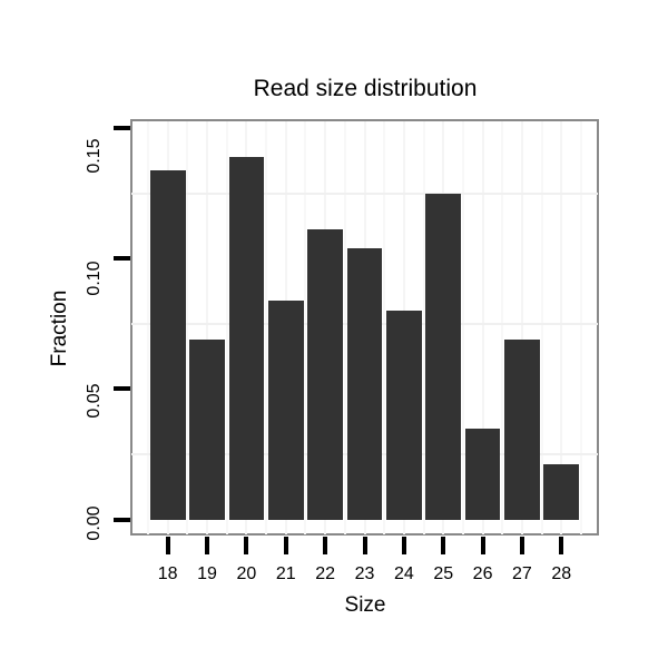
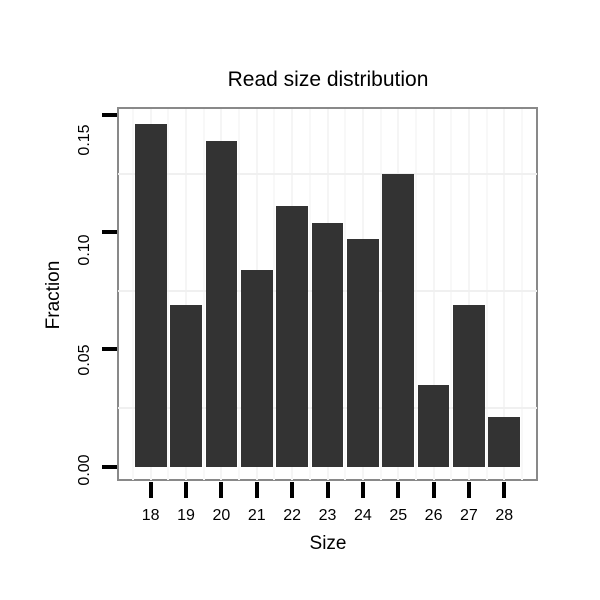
18: 0.134 -> 0.146
24: 0.080 -> 0.097
